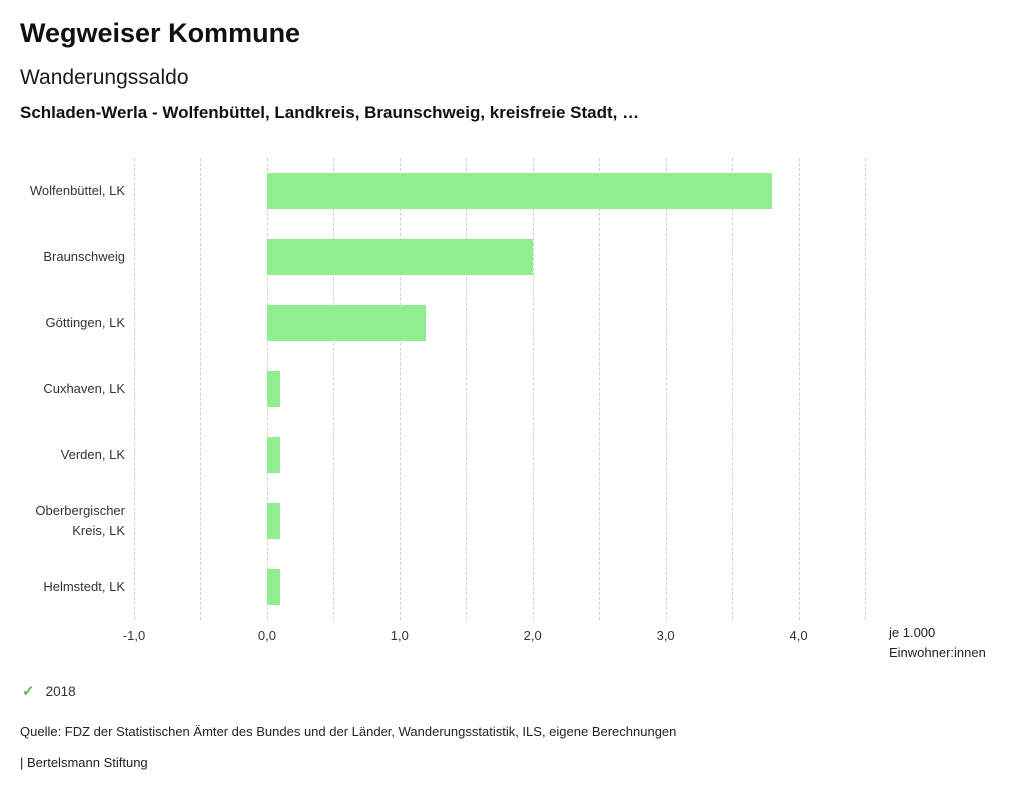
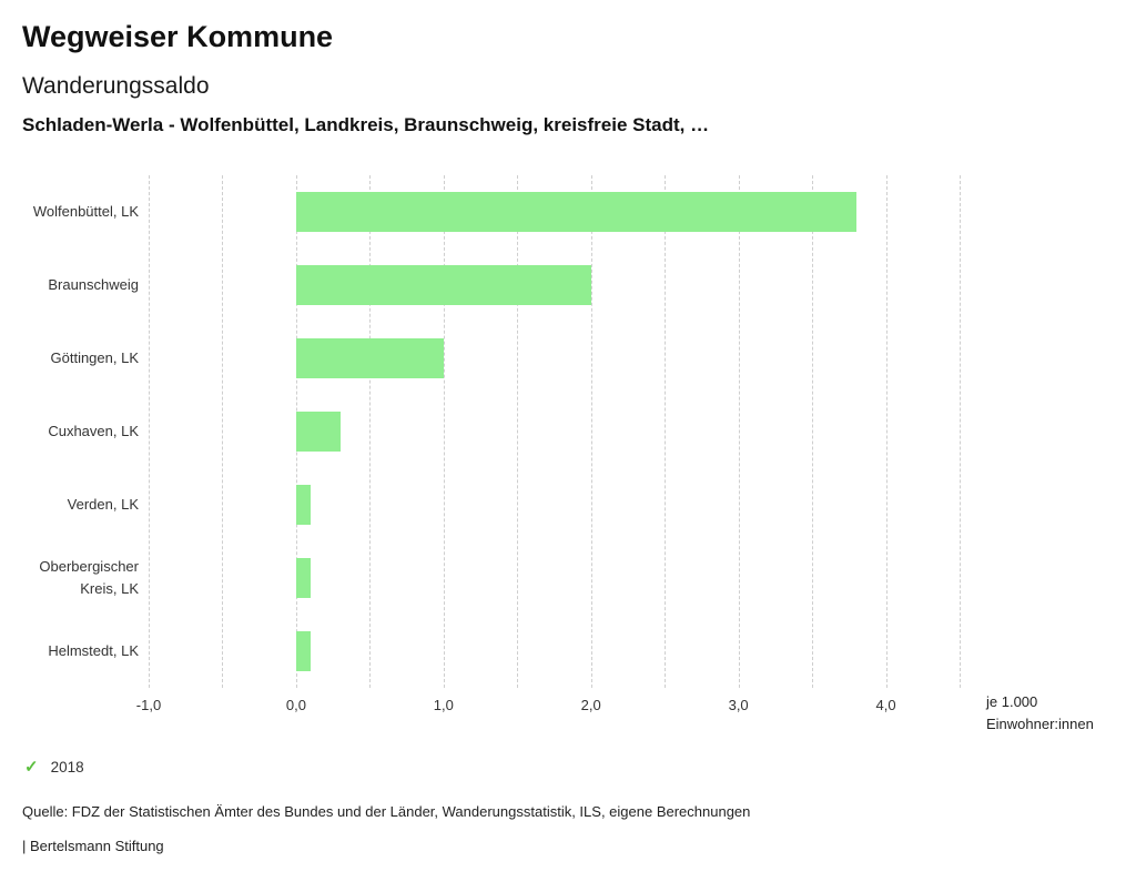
Göttingen, LK: 1,2 -> 1,0
Cuxhaven, LK: 0,1 -> 0,3
